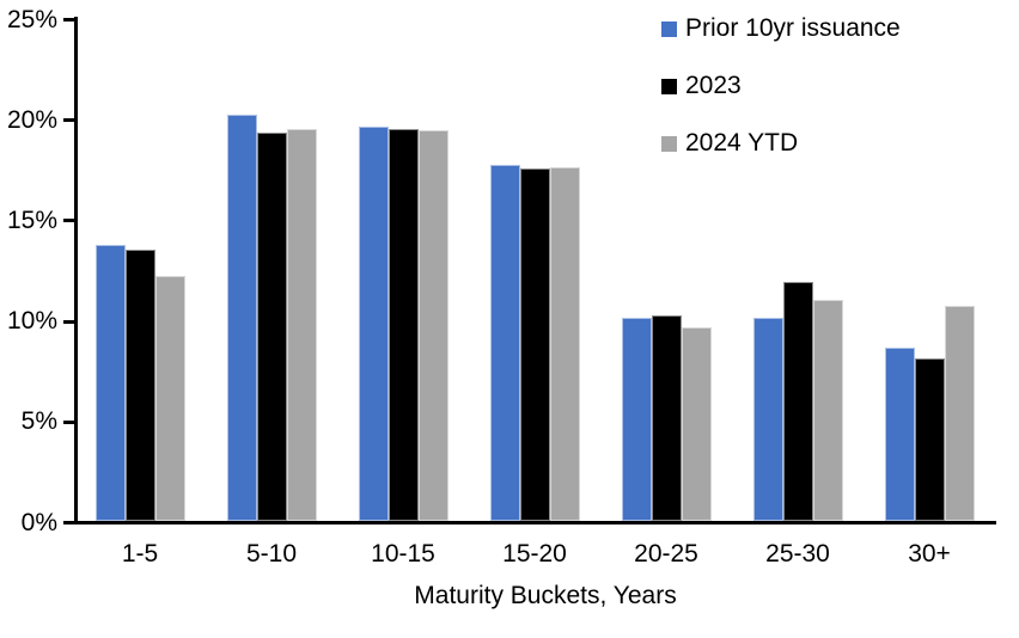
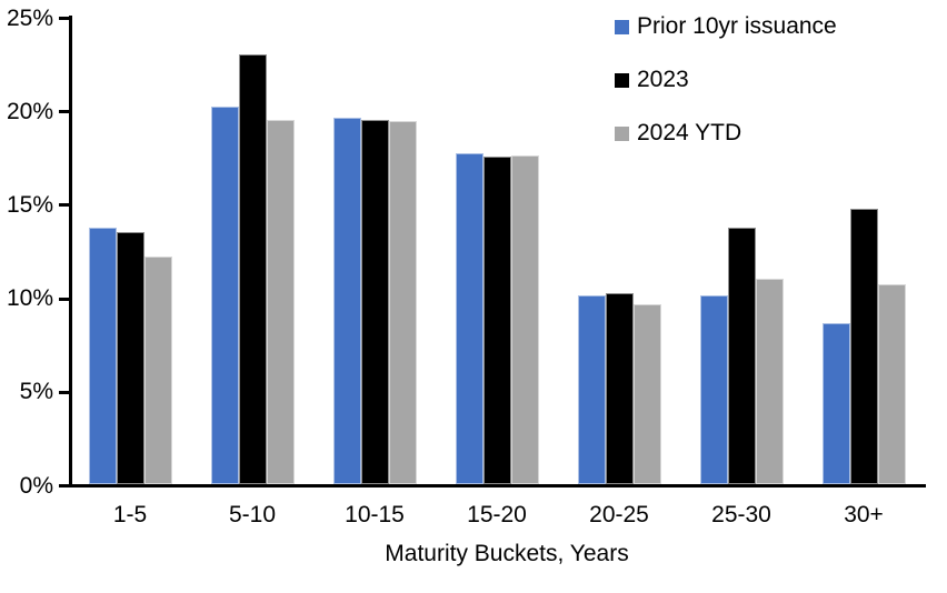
2023/5-10: 19.3% -> 23.0%
2023/25-30: 11.9% -> 13.7%
2023/30+: 8.1% -> 14.7%
